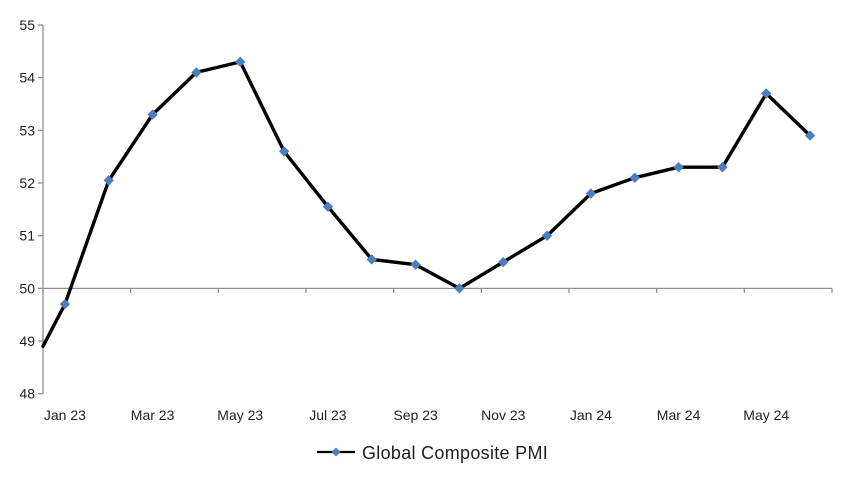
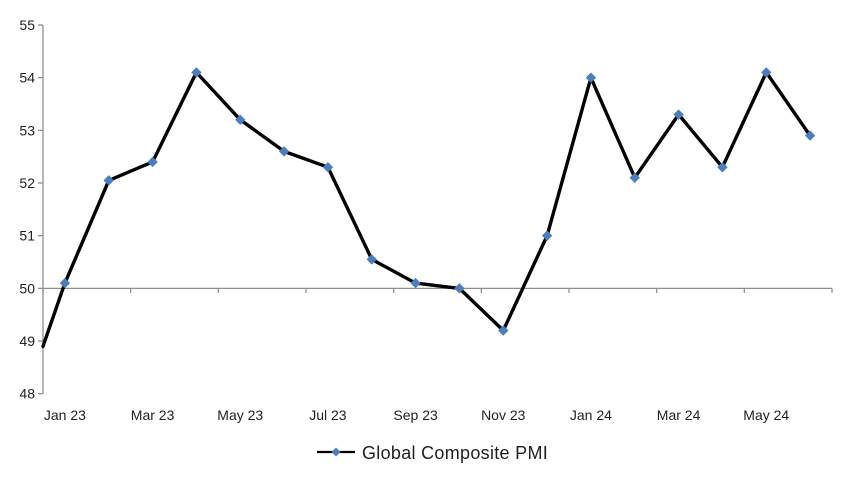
Jan 23: 49.7 -> 50.1
Mar 23: 53.3 -> 52.4
May 23: 54.3 -> 53.2
Jul 23: 51.5 -> 52.3
Sep 23: 50.5 -> 50.1
Nov 23: 50.5 -> 49.2
Jan 24: 51.8 -> 54.0
Mar 24: 52.3 -> 53.3
May 24: 53.7 -> 54.1
